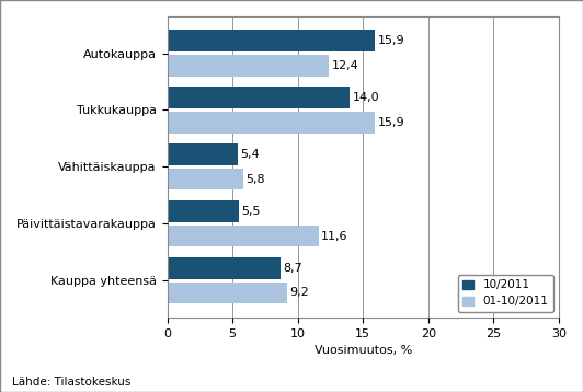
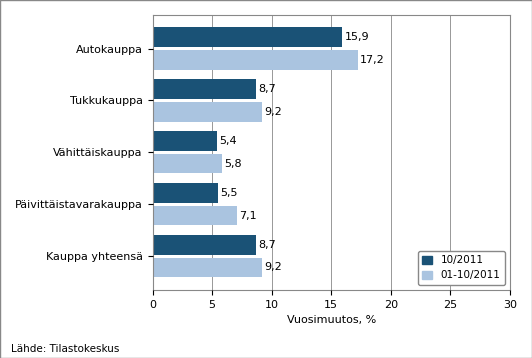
01-10/2011/Autokauppa: 12,4 -> 17,2
10/2011/Tukkukauppa: 14,0 -> 8,7
01-10/2011/Tukkukauppa: 15,9 -> 9,2
01-10/2011/Päivittäistavarakauppa: 11,6 -> 7,1
